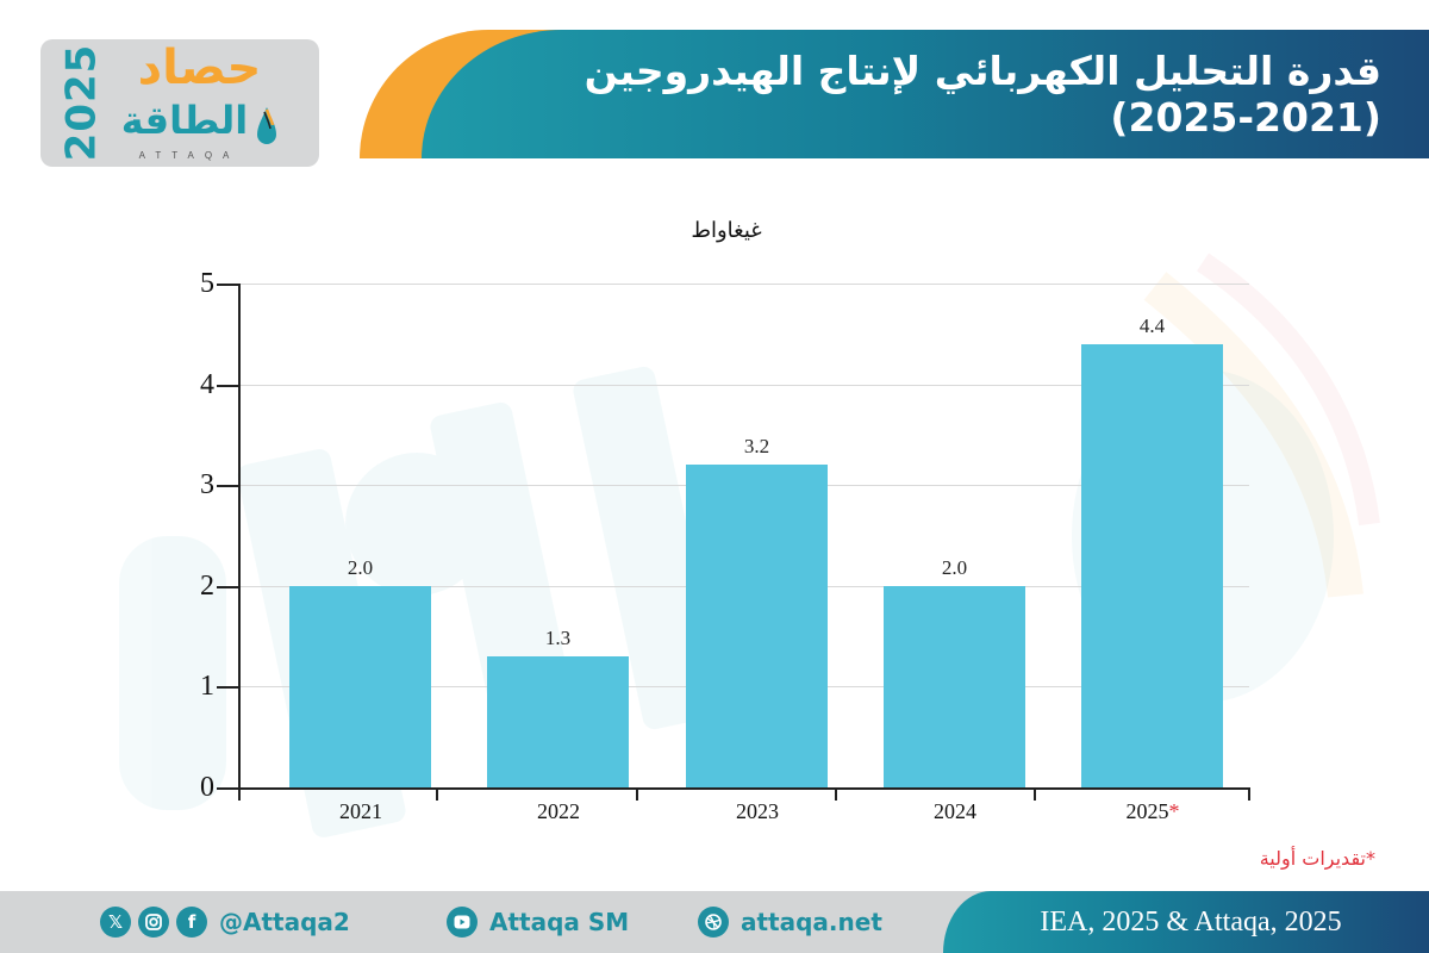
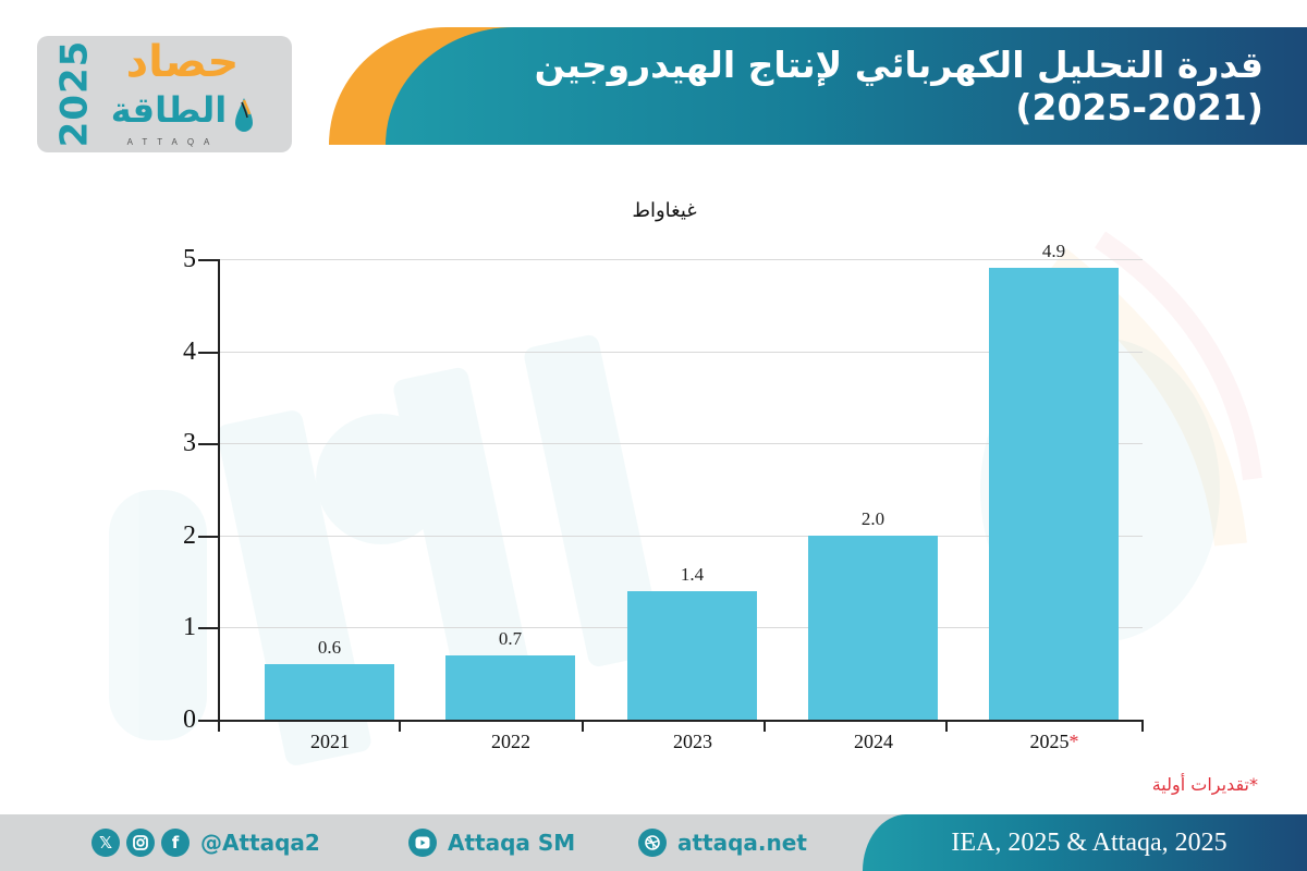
2021: 2.0 -> 0.6
2022: 1.3 -> 0.7
2023: 3.2 -> 1.4
2025: 4.4 -> 4.9
